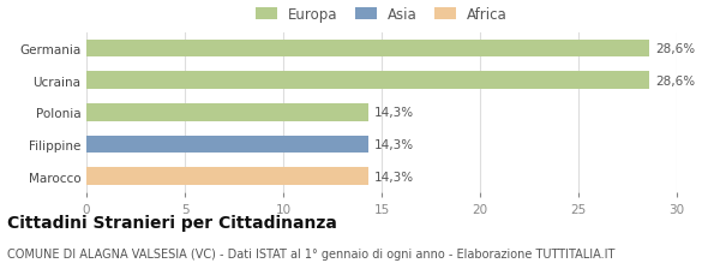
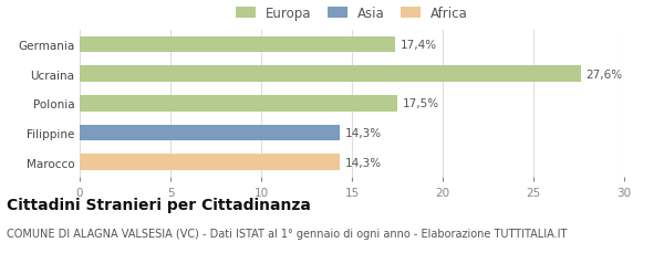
Germania: 28,6% -> 17,4%
Ucraina: 28,6% -> 27,6%
Polonia: 14,3% -> 17,5%
